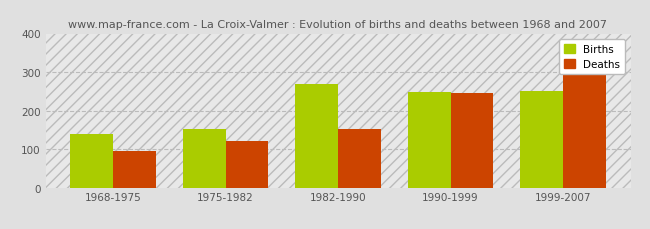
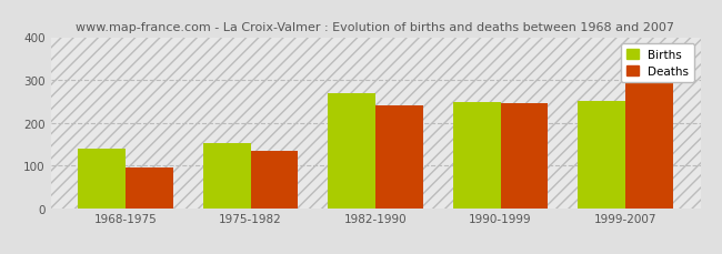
Deaths/1975-1982: 120 -> 135
Deaths/1982-1990: 152 -> 240
